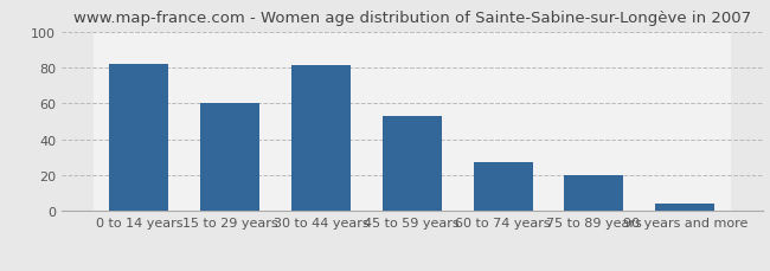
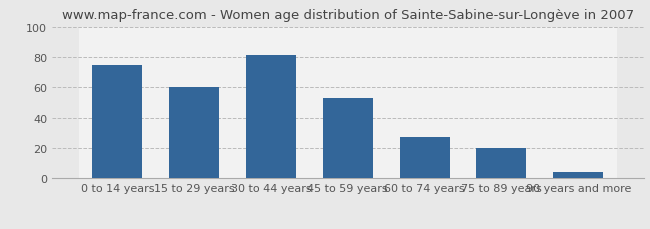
0 to 14 years: 82 -> 75
